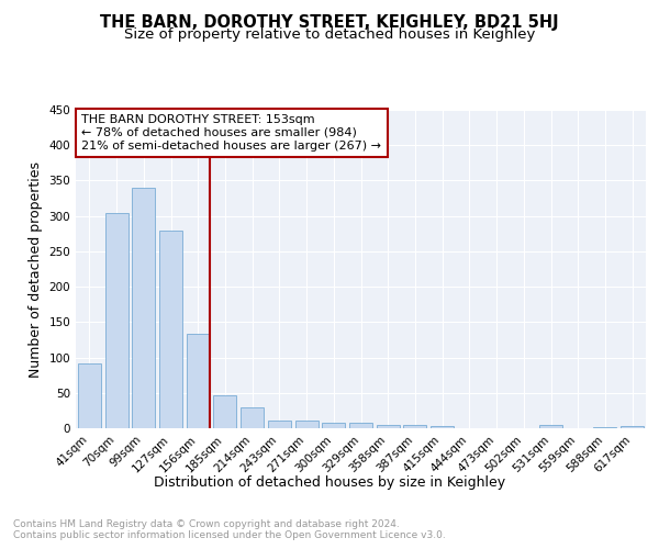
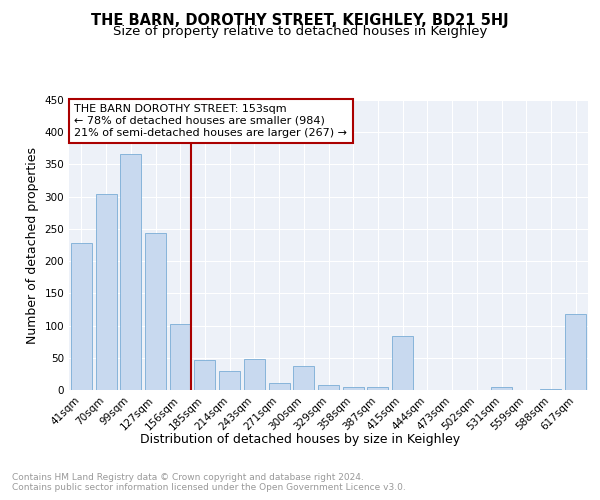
41sqm: 92 -> 228
99sqm: 340 -> 366
127sqm: 279 -> 244
156sqm: 133 -> 102
243sqm: 11 -> 48
300sqm: 7 -> 38
415sqm: 3 -> 84
617sqm: 3 -> 118
